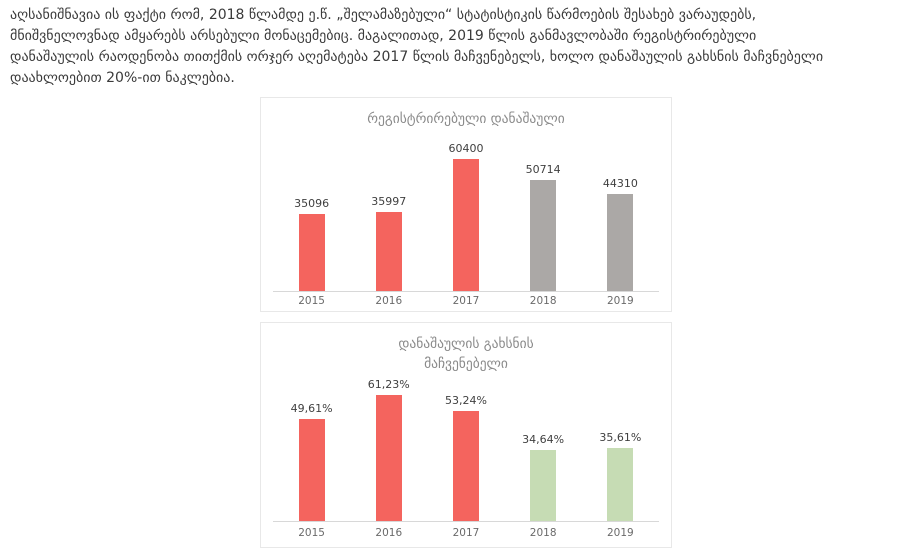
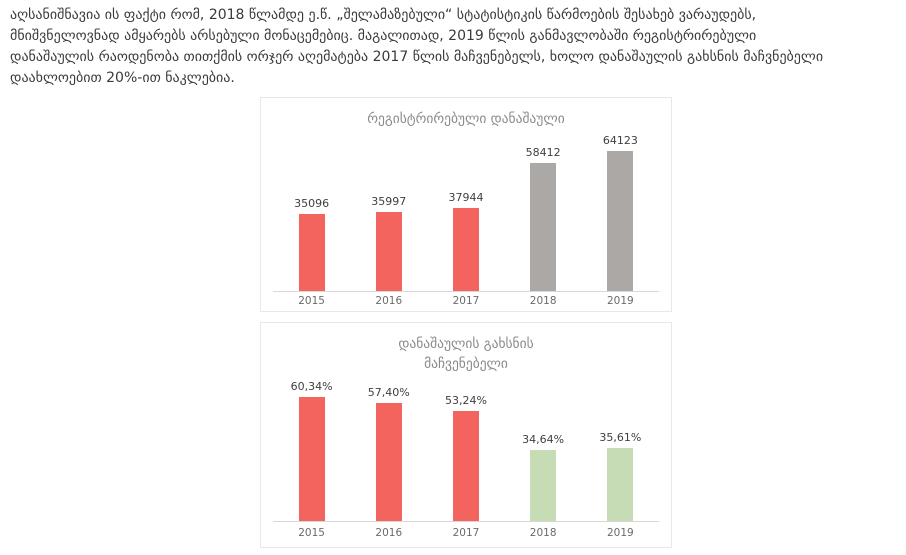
რეგისტრირებული დანაშაული/2017: 60400 -> 37944
რეგისტრირებული დანაშაული/2018: 50714 -> 58412
რეგისტრირებული დანაშაული/2019: 44310 -> 64123
დანაშაულის გახსნის მაჩვენებელი/2015: 49,61% -> 60,34%
დანაშაულის გახსნის მაჩვენებელი/2016: 61,23% -> 57,40%
